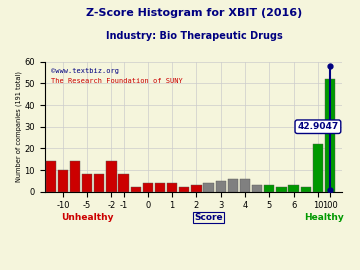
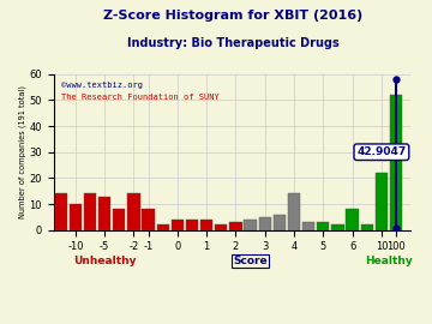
-5: 8 -> 13
4: 6 -> 14
6: 3 -> 8
